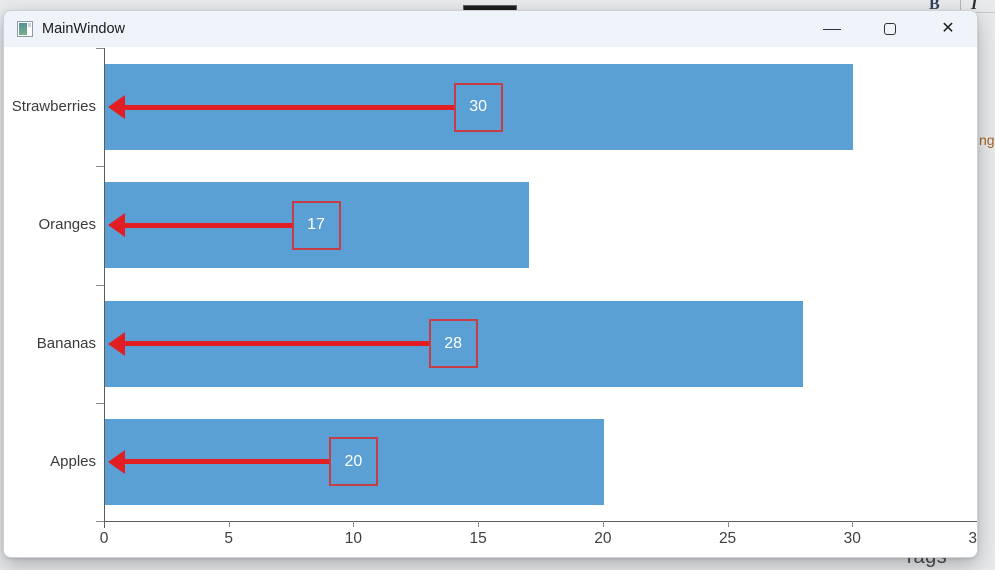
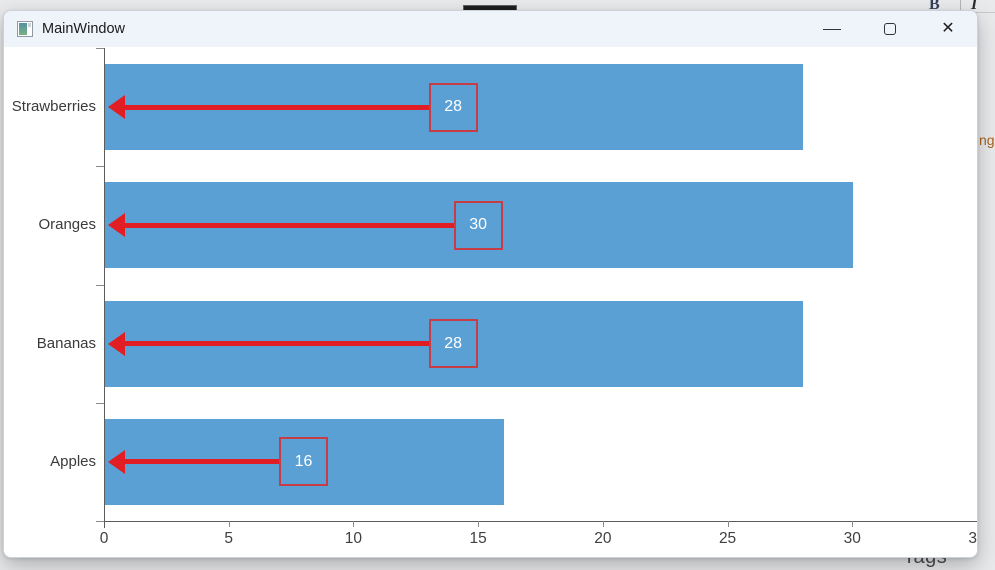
Strawberries: 30 -> 28
Oranges: 17 -> 30
Apples: 20 -> 16
